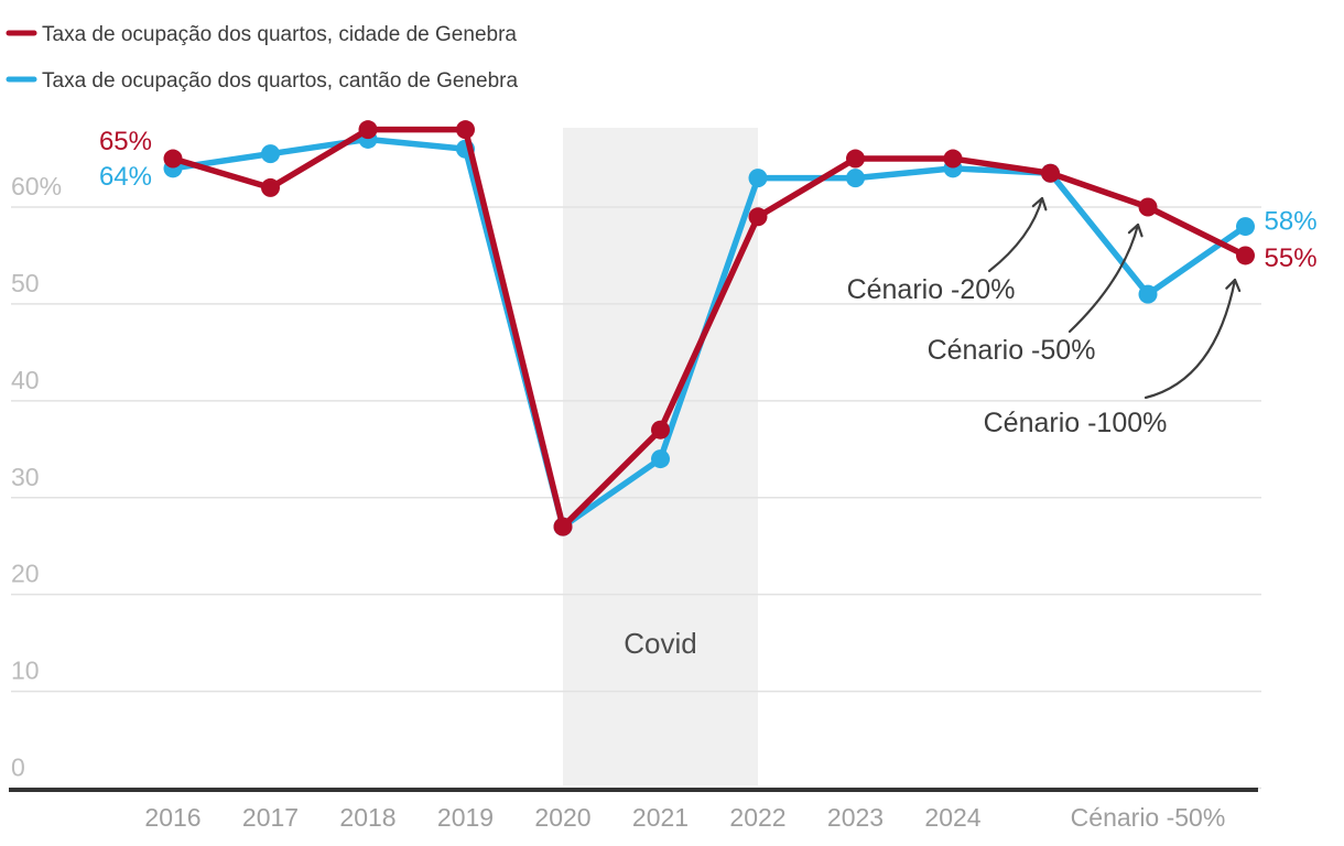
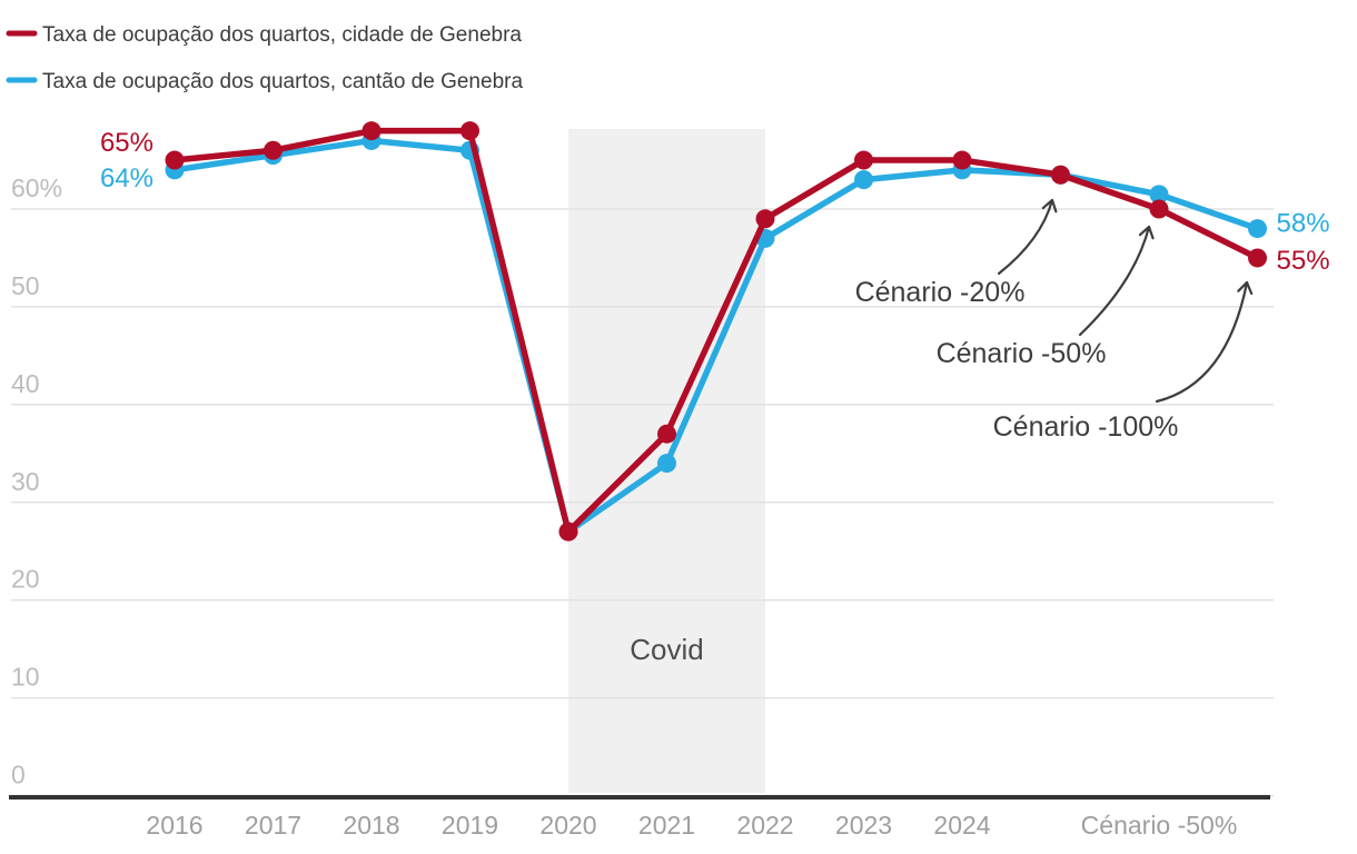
Taxa de ocupação dos quartos, cidade de Genebra/2017: 62% -> 66%
Taxa de ocupação dos quartos, cantão de Genebra/2022: 63% -> 57%
Taxa de ocupação dos quartos, cantão de Genebra/Cénario -50%: 51% -> 62%
